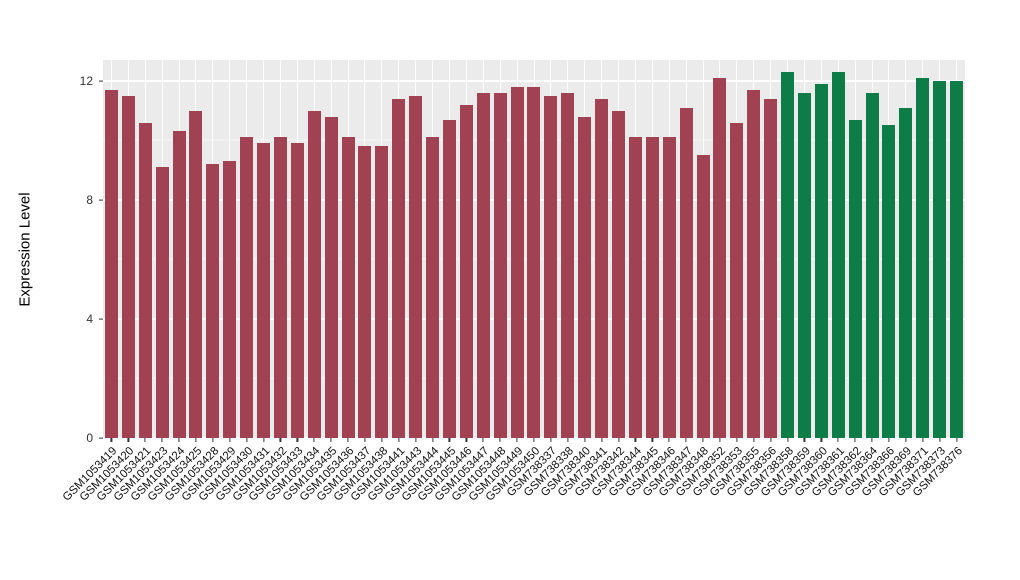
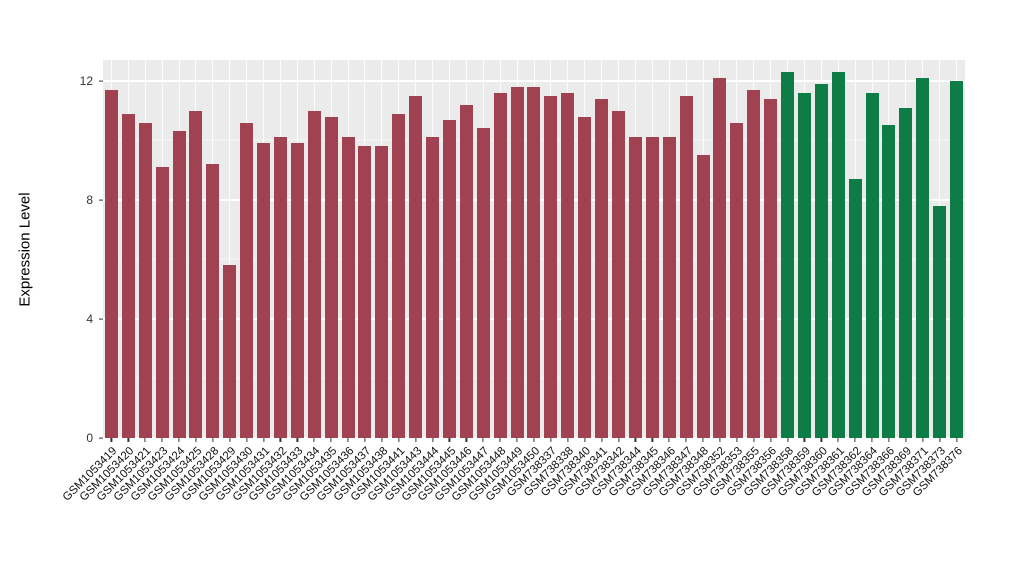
GSM1053420: 11.5 -> 10.9
GSM1053429: 9.3 -> 5.8
GSM1053430: 10.1 -> 10.6
GSM1053441: 11.4 -> 10.9
GSM1053447: 11.6 -> 10.4
GSM738347: 11.1 -> 11.5
GSM738362: 10.7 -> 8.7
GSM738373: 12.0 -> 7.8
